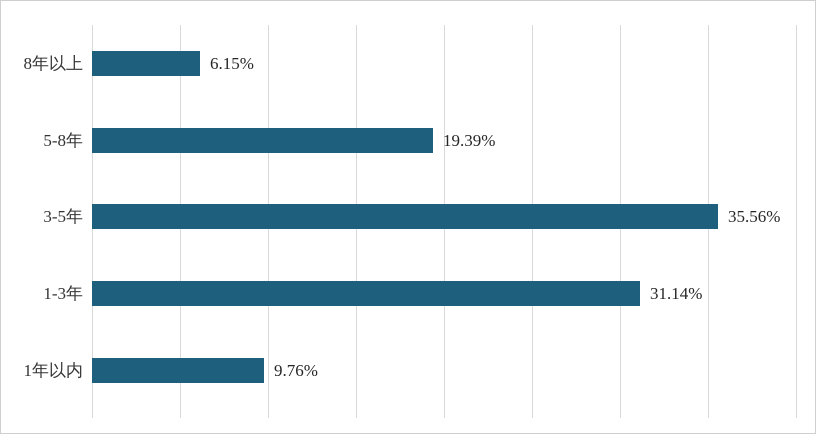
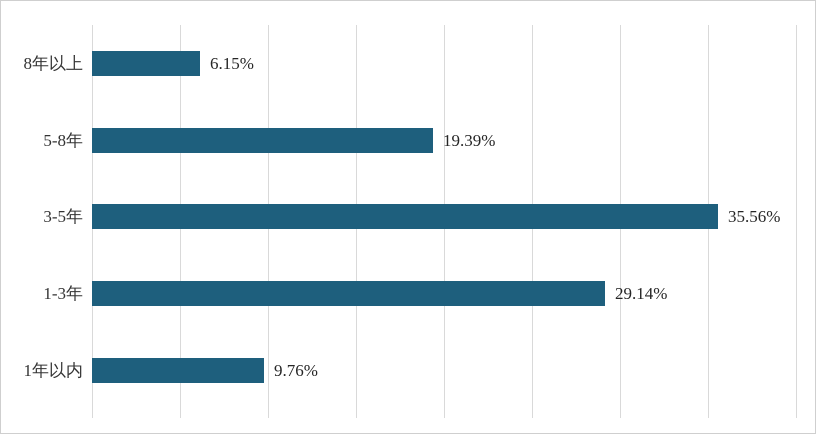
1-3年: 31.14% -> 29.14%
